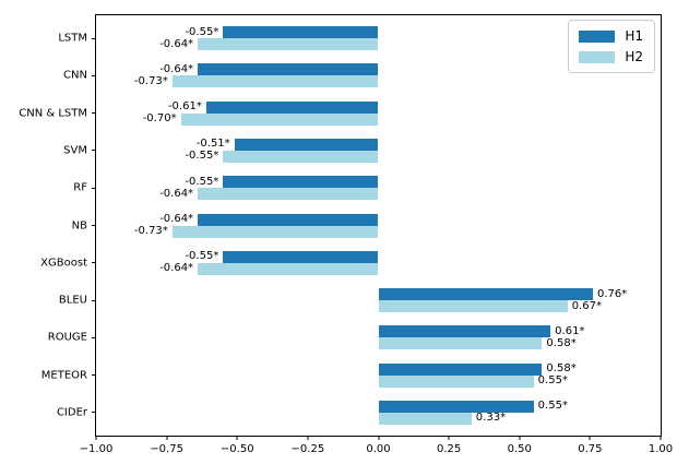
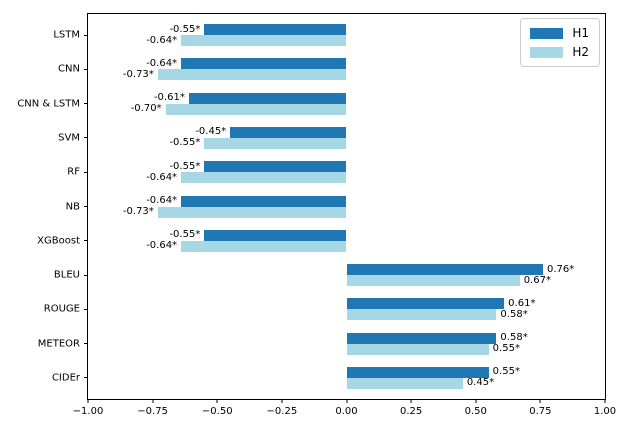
H1/SVM: -0.51 -> -0.45
H2/CIDEr: 0.33 -> 0.45
